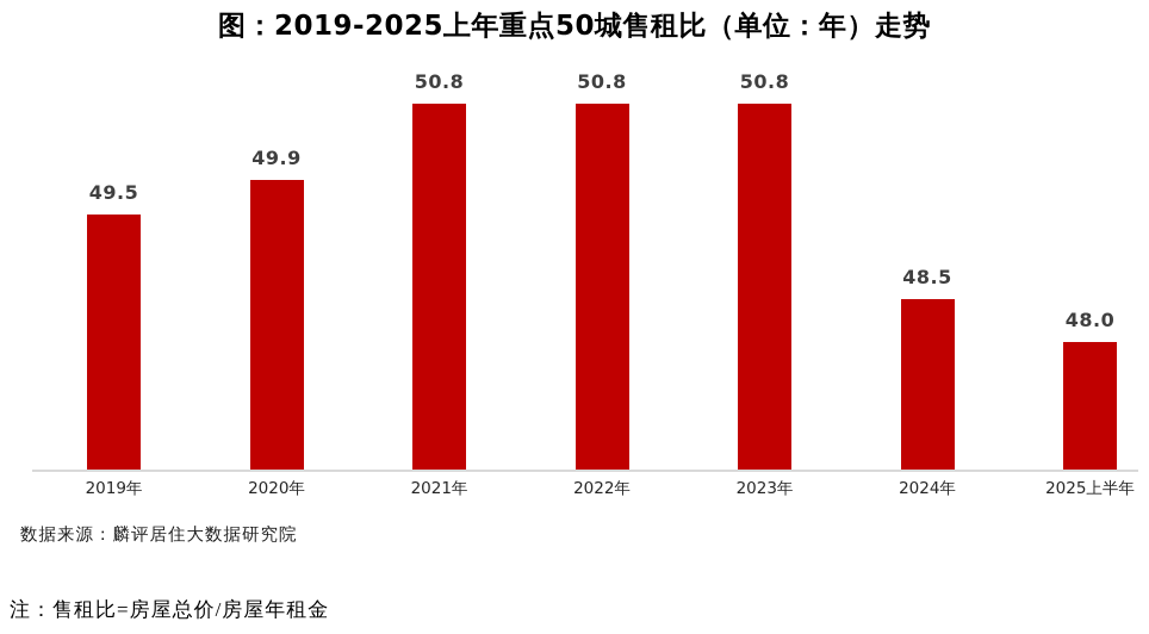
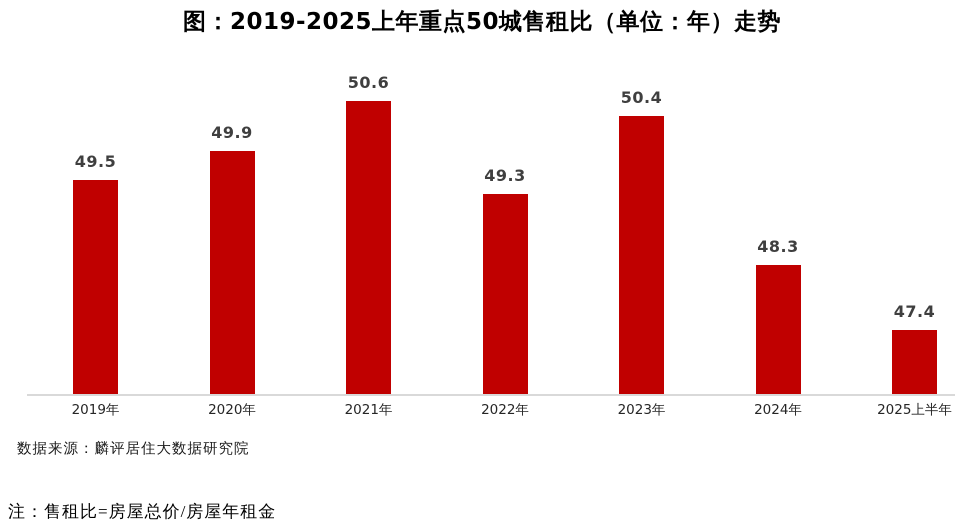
2021年: 50.8 -> 50.6
2022年: 50.8 -> 49.3
2023年: 50.8 -> 50.4
2024年: 48.5 -> 48.3
2025上半年: 48.0 -> 47.4
